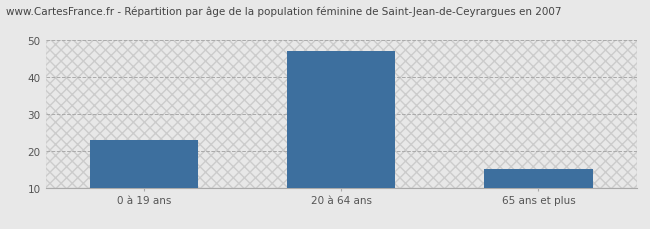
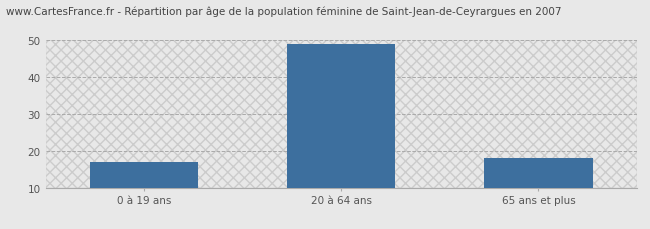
0 à 19 ans: 23 -> 17
20 à 64 ans: 47 -> 49
65 ans et plus: 15 -> 18
